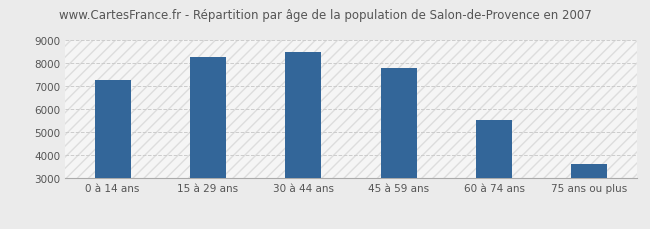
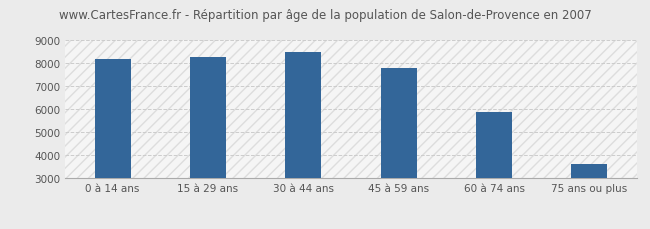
0 à 14 ans: 7300 -> 8200
60 à 74 ans: 5560 -> 5900
